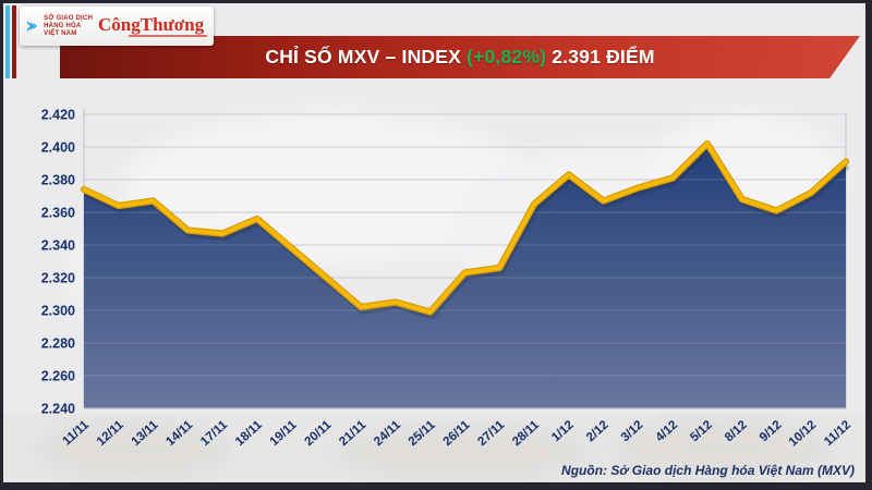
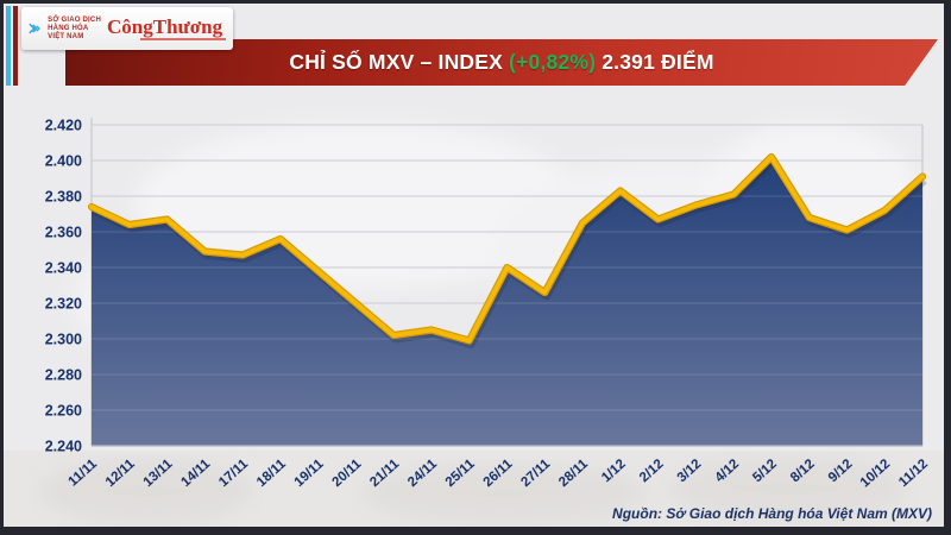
26/11: 2323 -> 2340
